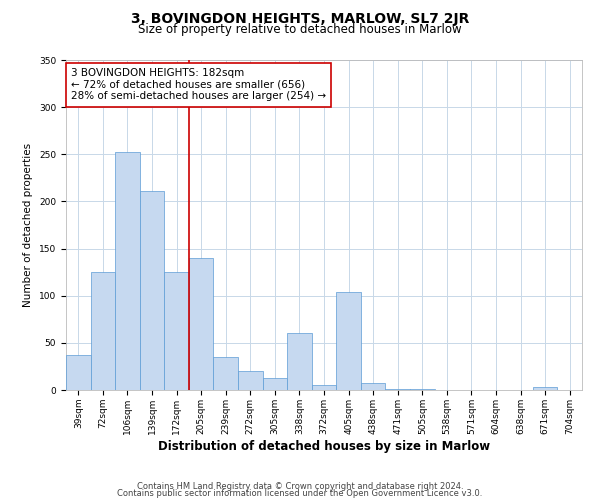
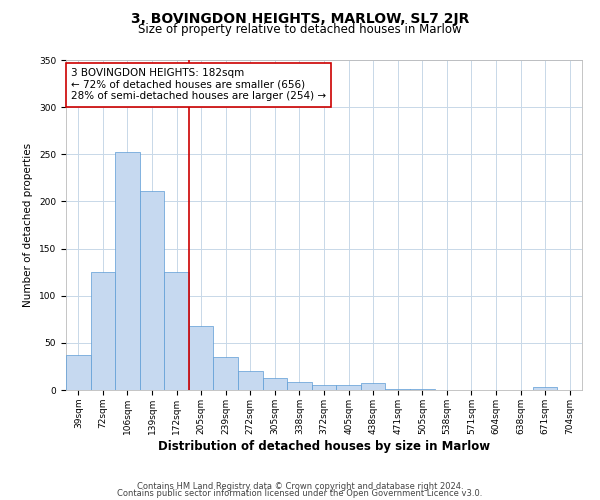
205sqm: 140 -> 68
338sqm: 60 -> 9
405sqm: 104 -> 5
